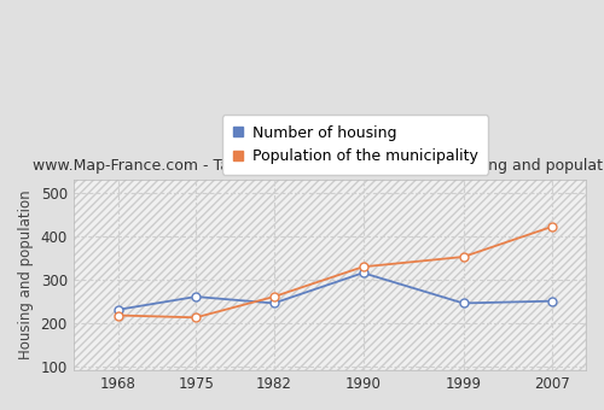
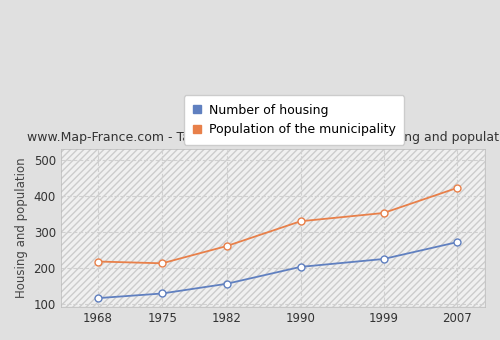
Number of housing/1968: 230 -> 115
Number of housing/1975: 260 -> 128
Number of housing/1982: 245 -> 155
Number of housing/1990: 315 -> 202
Number of housing/1999: 245 -> 224
Number of housing/2007: 250 -> 271
